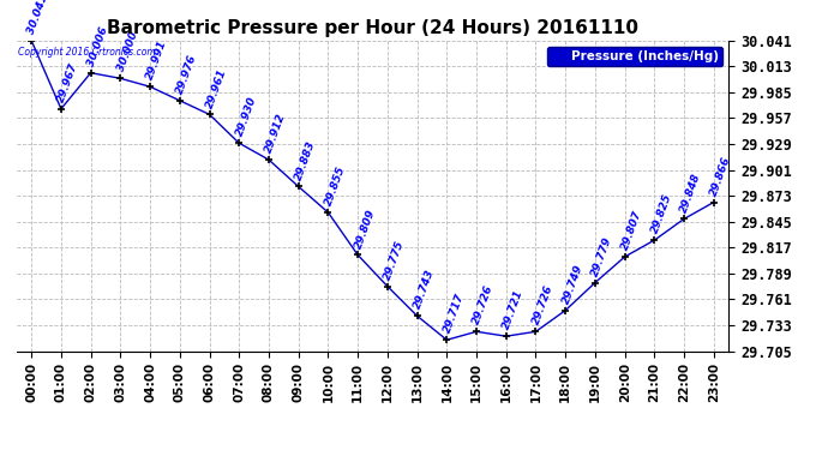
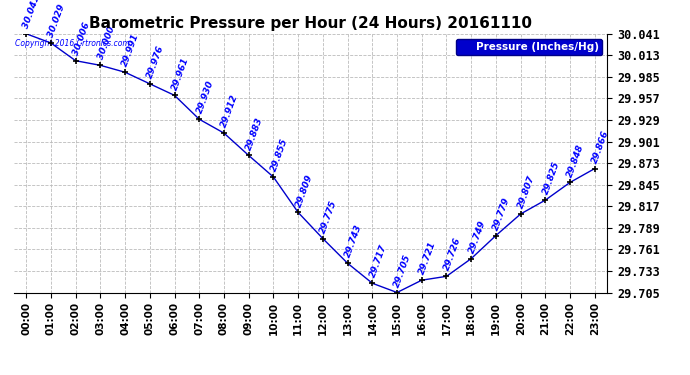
01:00: 29.967 -> 30.029
15:00: 29.726 -> 29.705
